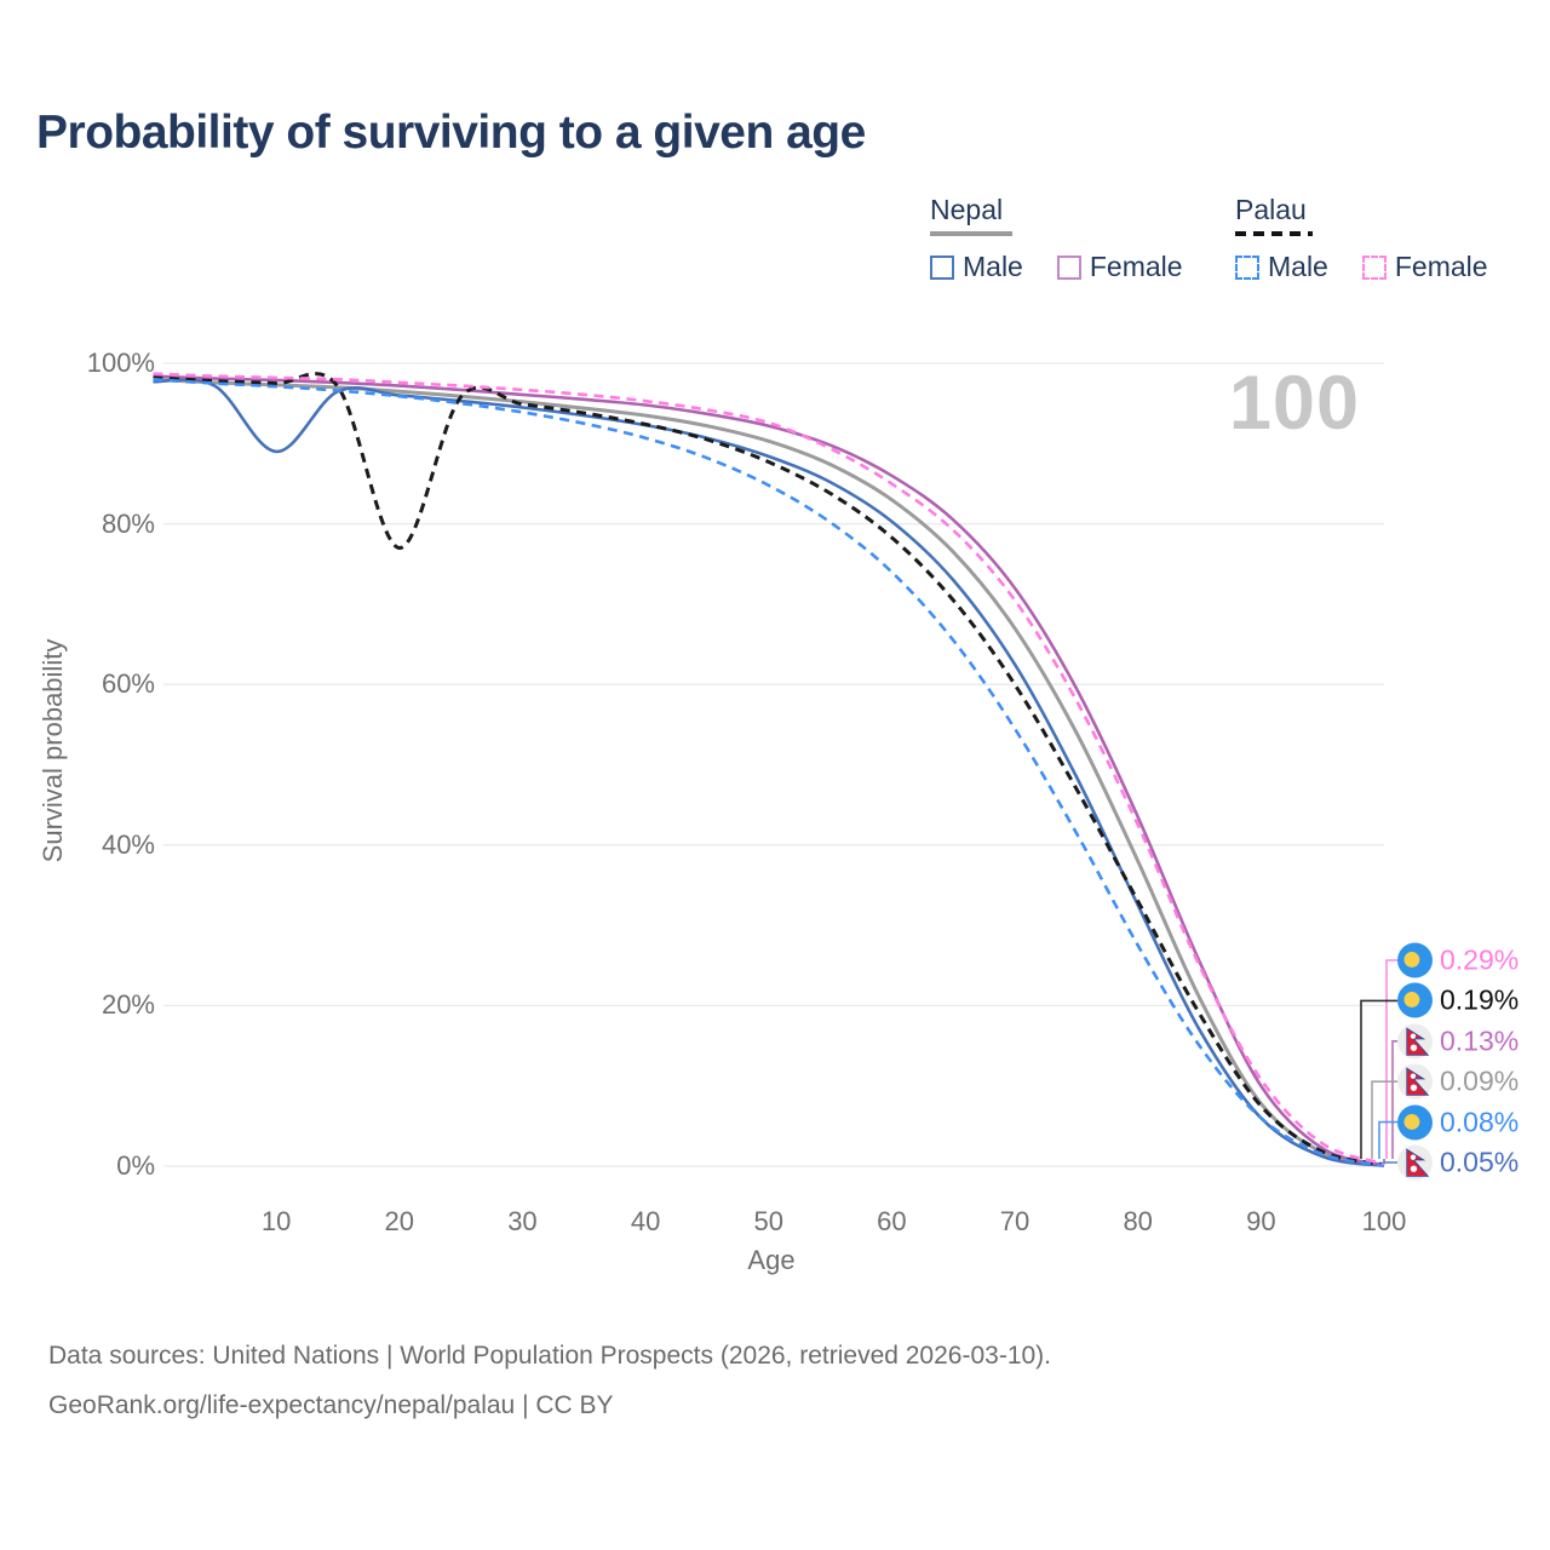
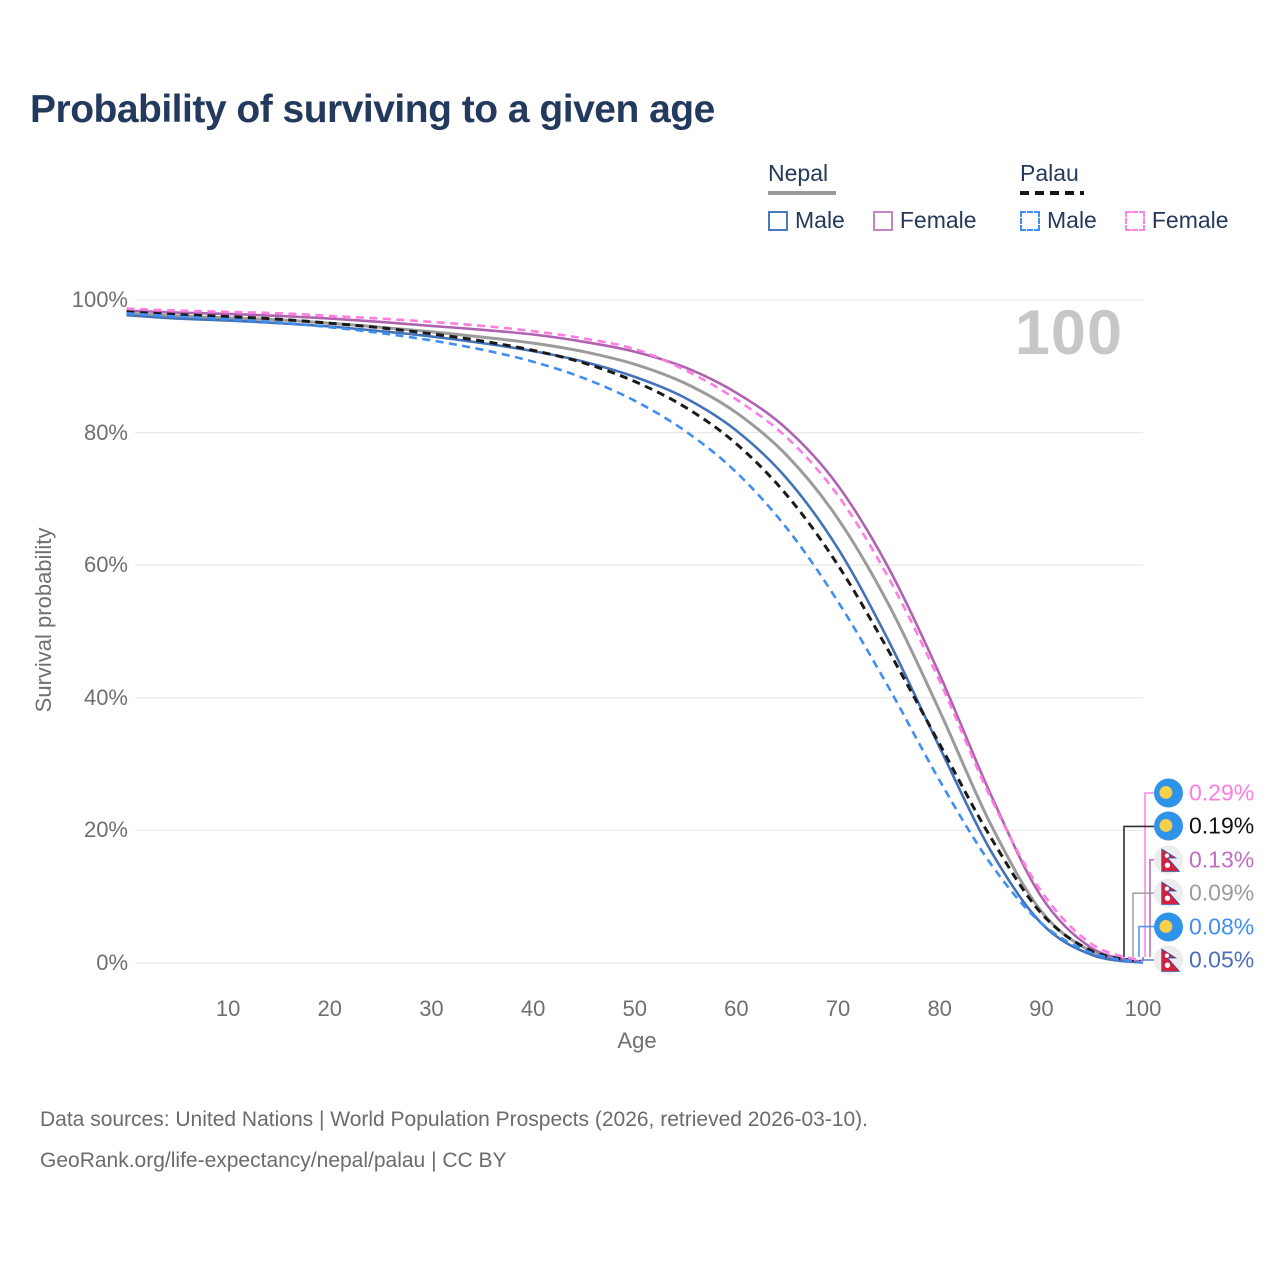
Nepal Male/10: 89% -> 97%
Palau/20: 77% -> 96%
